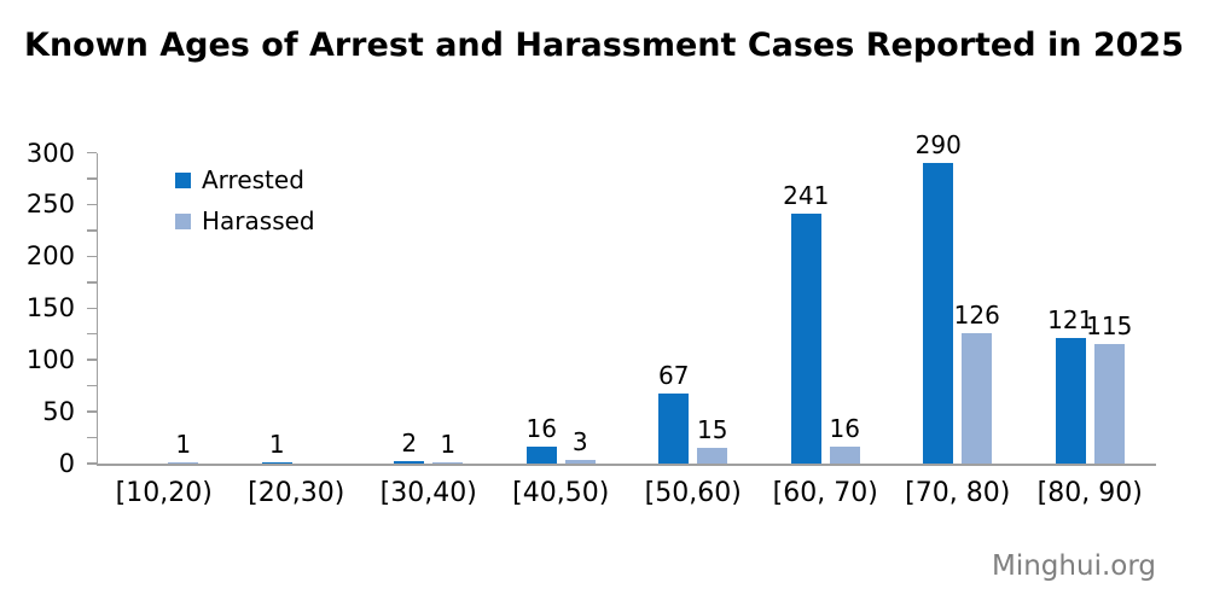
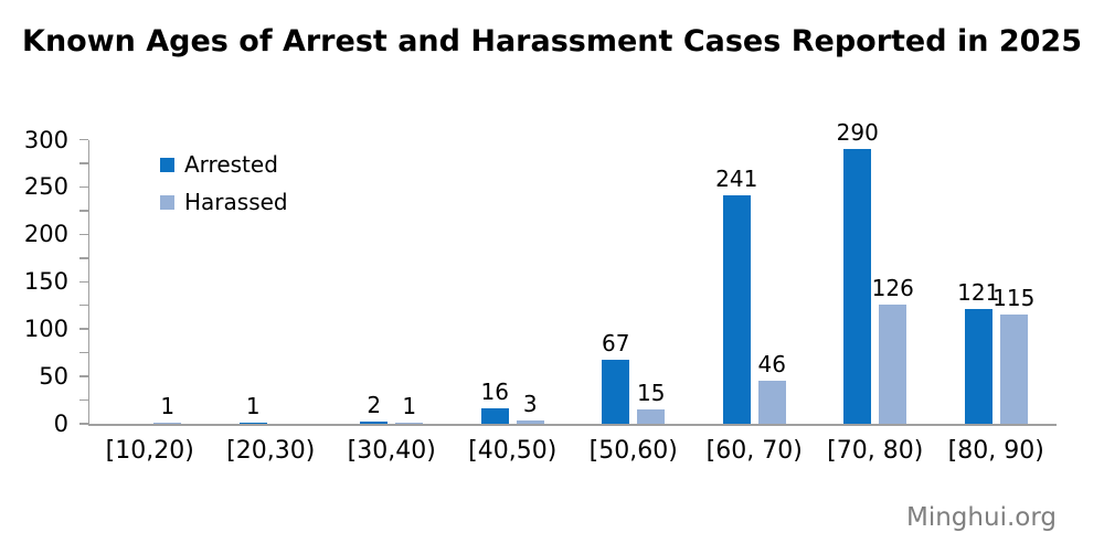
Harassed/[60, 70): 16 -> 46
